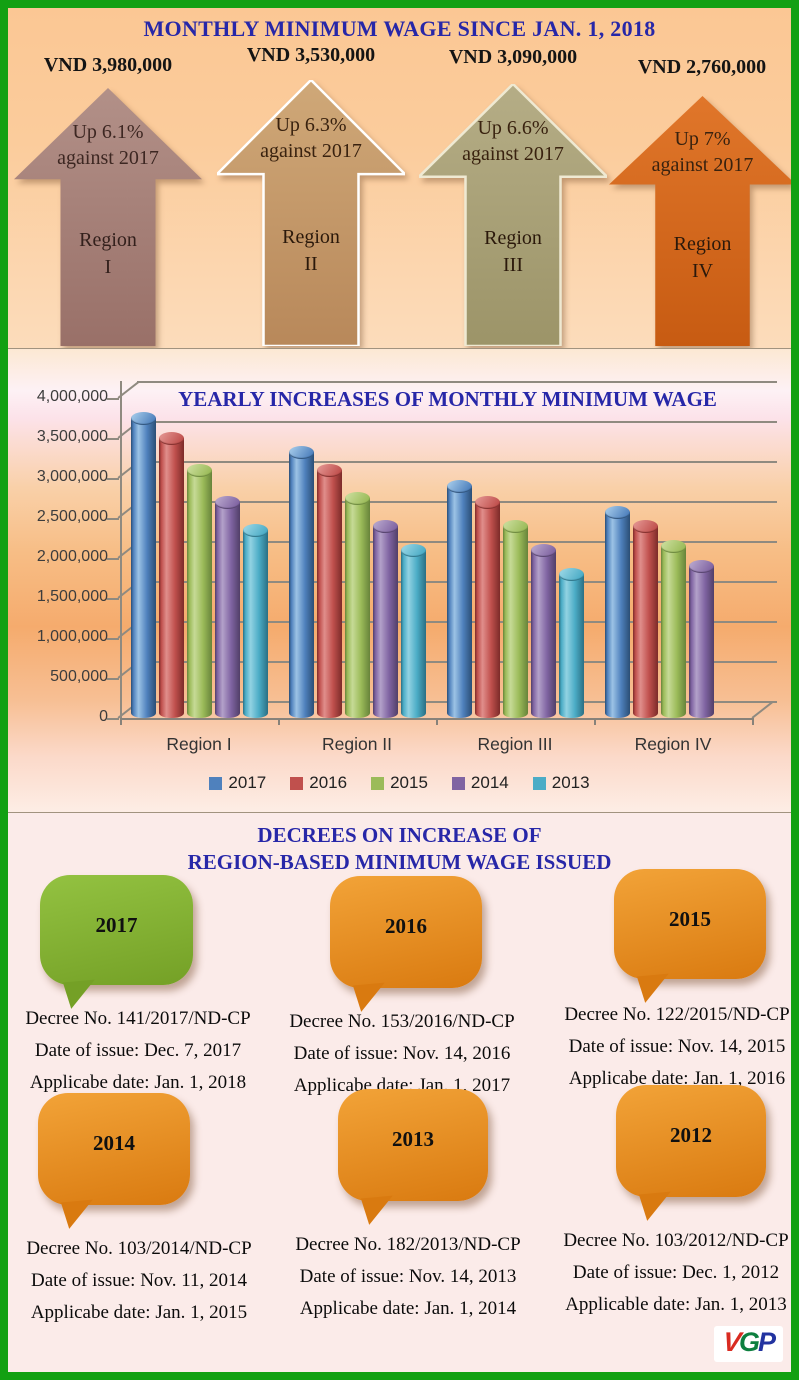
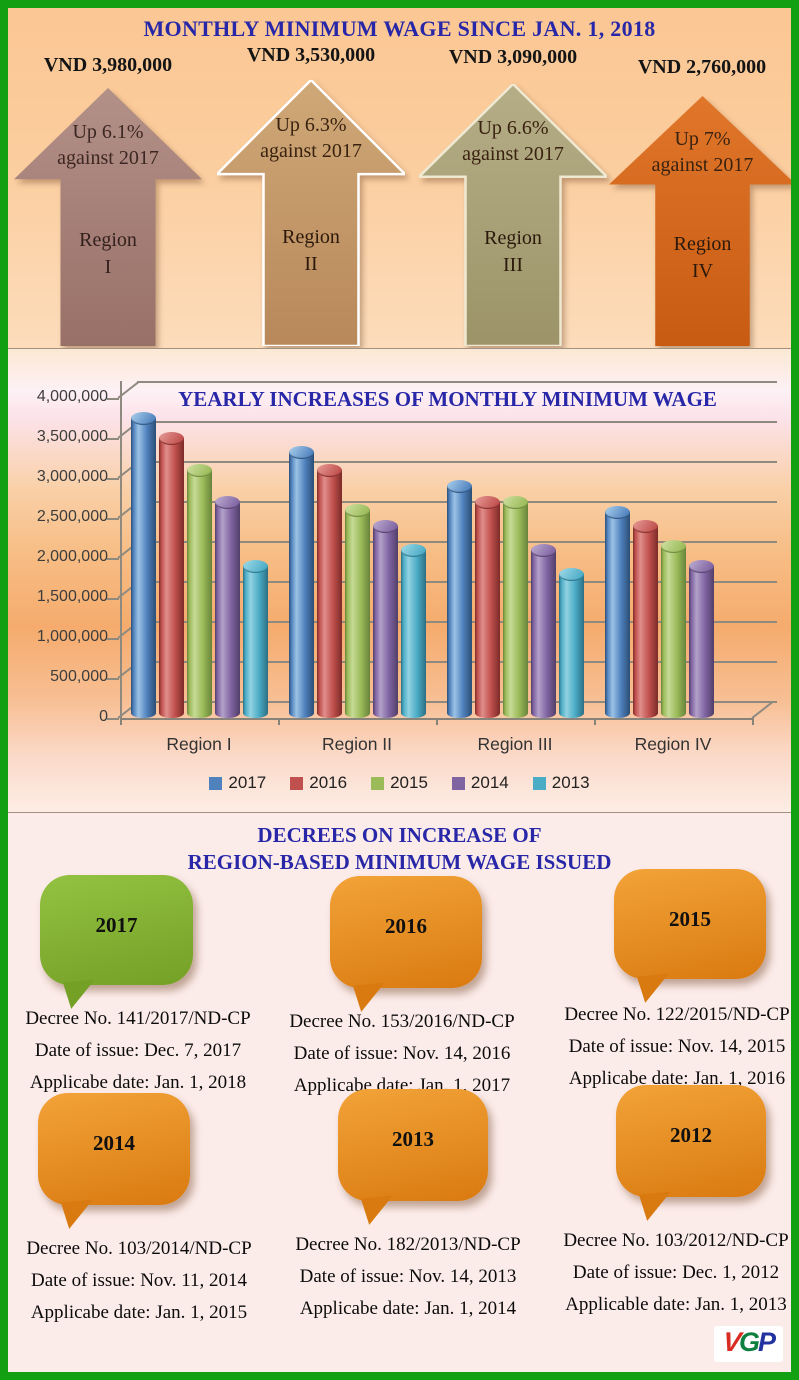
2013/Region I: 2400000 -> 1900000
2015/Region II: 2800000 -> 2600000
2015/Region III: 2400000 -> 2700000
